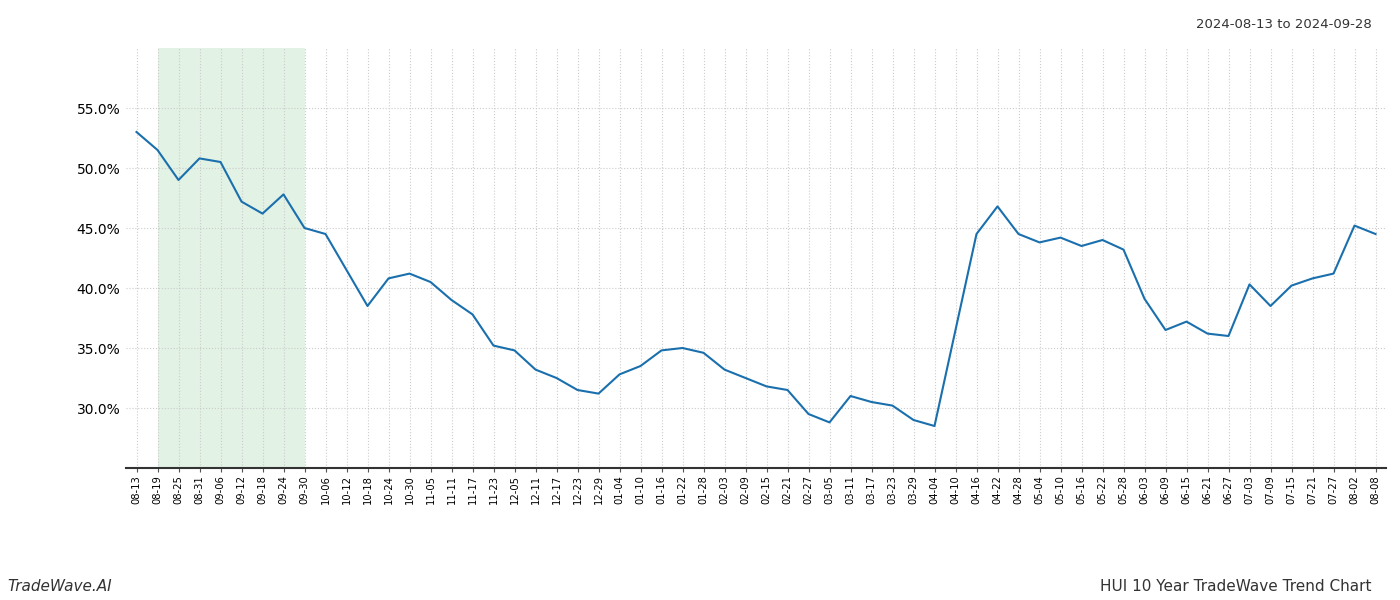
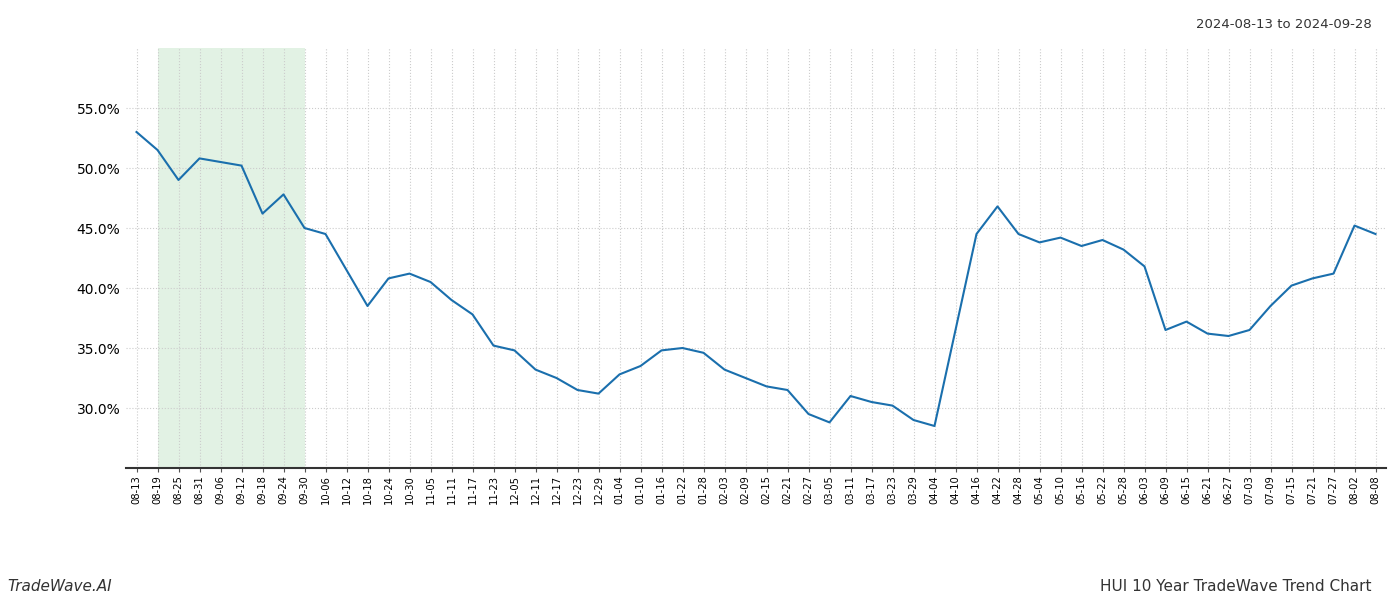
09-12: 47.2% -> 50.2%
06-03: 39.1% -> 41.8%
07-03: 40.3% -> 36.5%
